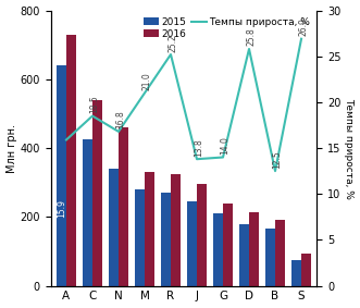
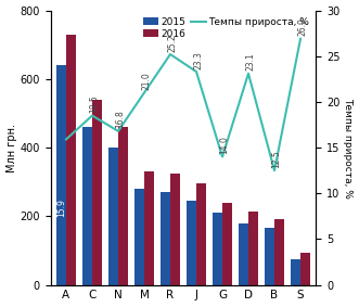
2015/C: 425 -> 460
2015/N: 340 -> 400
Темпы прироста, %/J: 13.8 -> 23.3
Темпы прироста, %/D: 25.8 -> 23.1
